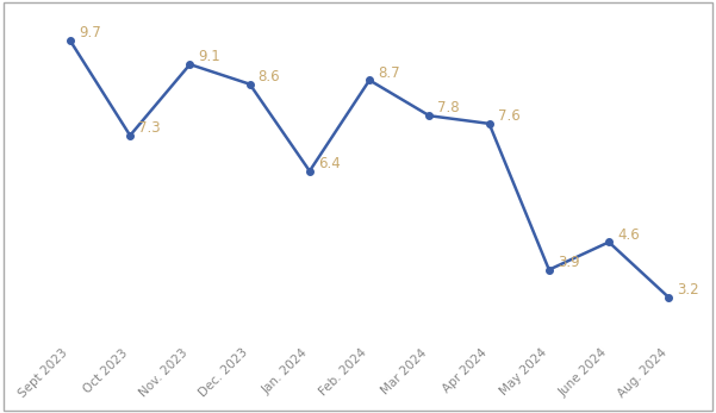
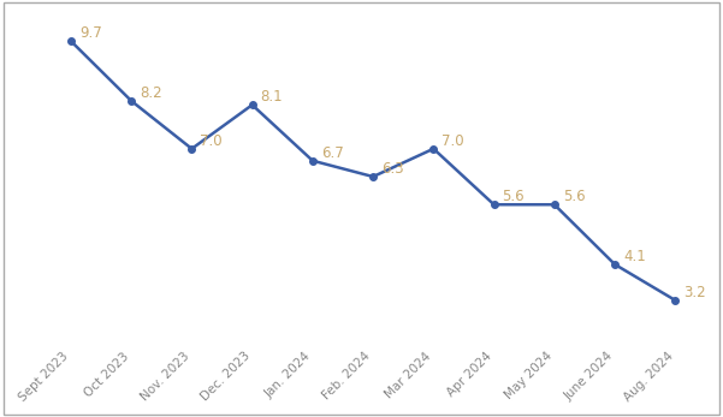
Oct 2023: 7.3 -> 8.2
Nov. 2023: 9.1 -> 7.0
Dec. 2023: 8.6 -> 8.1
Jan. 2024: 6.4 -> 6.7
Feb. 2024: 8.7 -> 6.3
Mar 2024: 7.8 -> 7.0
Apr 2024: 7.6 -> 5.6
May 2024: 3.9 -> 5.6
June 2024: 4.6 -> 4.1
